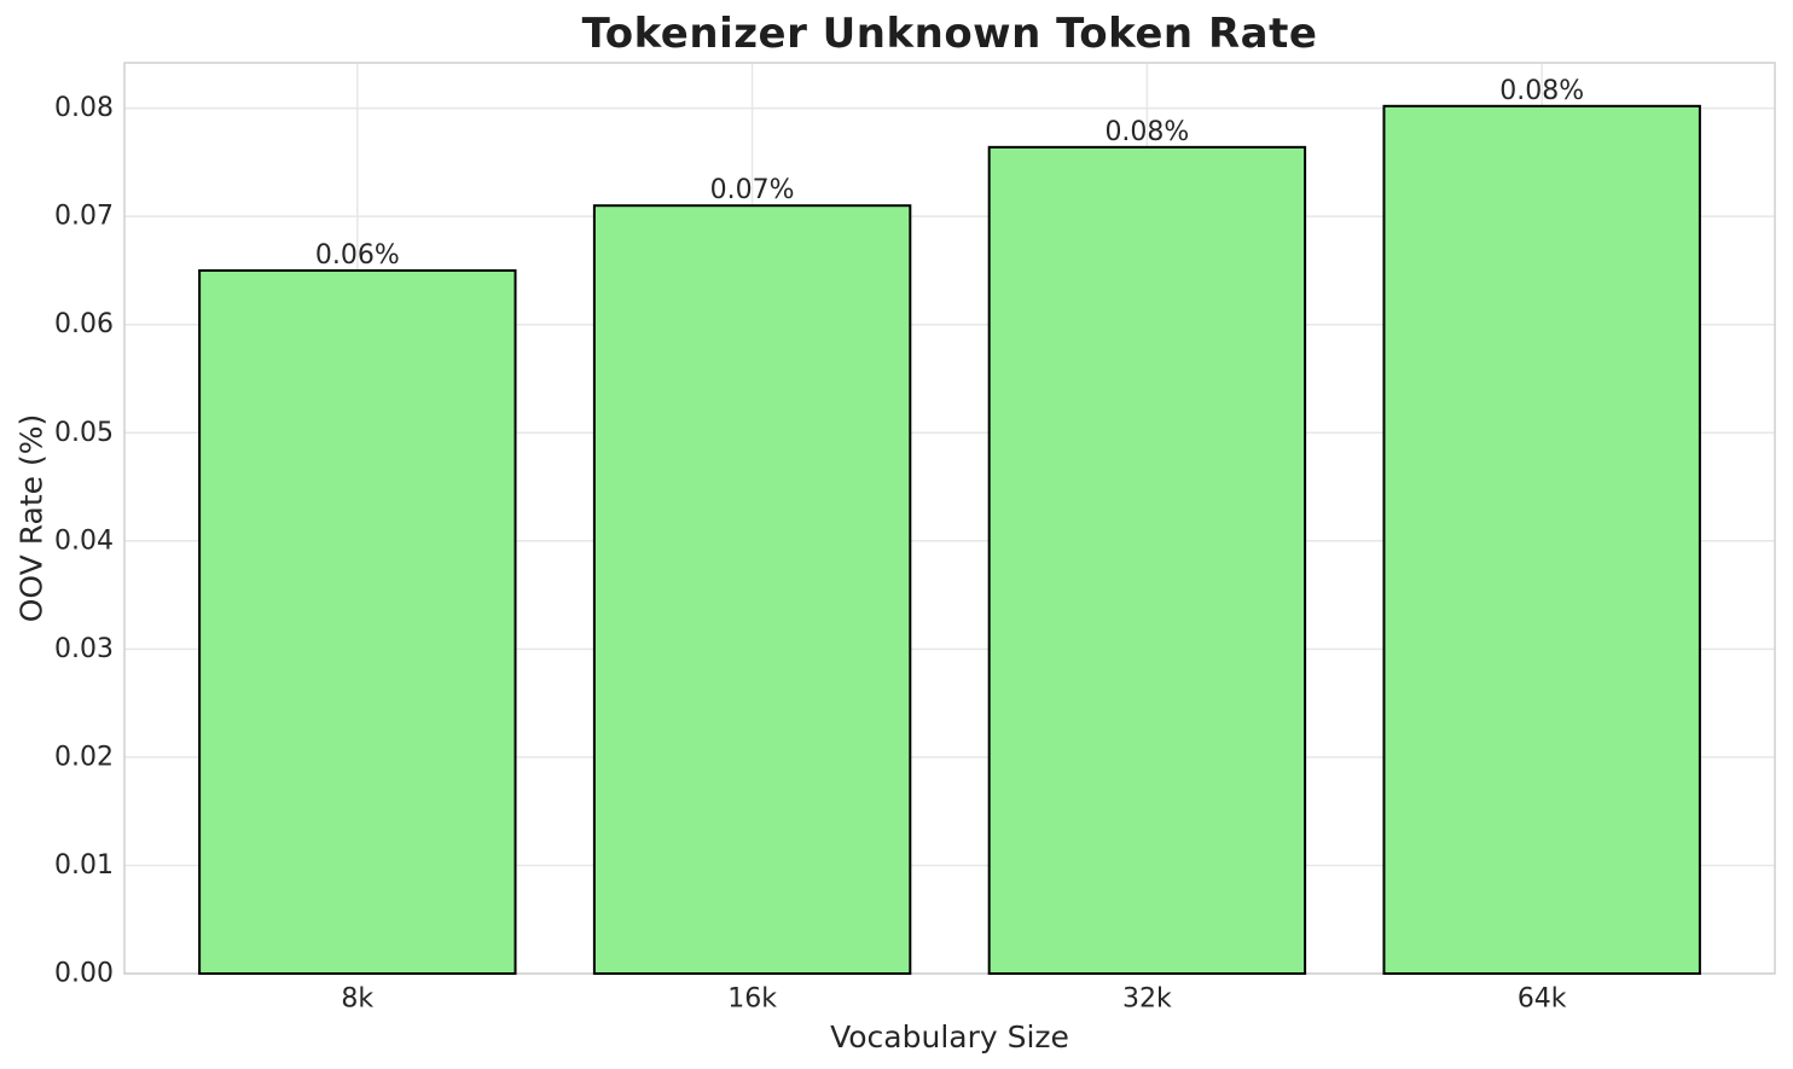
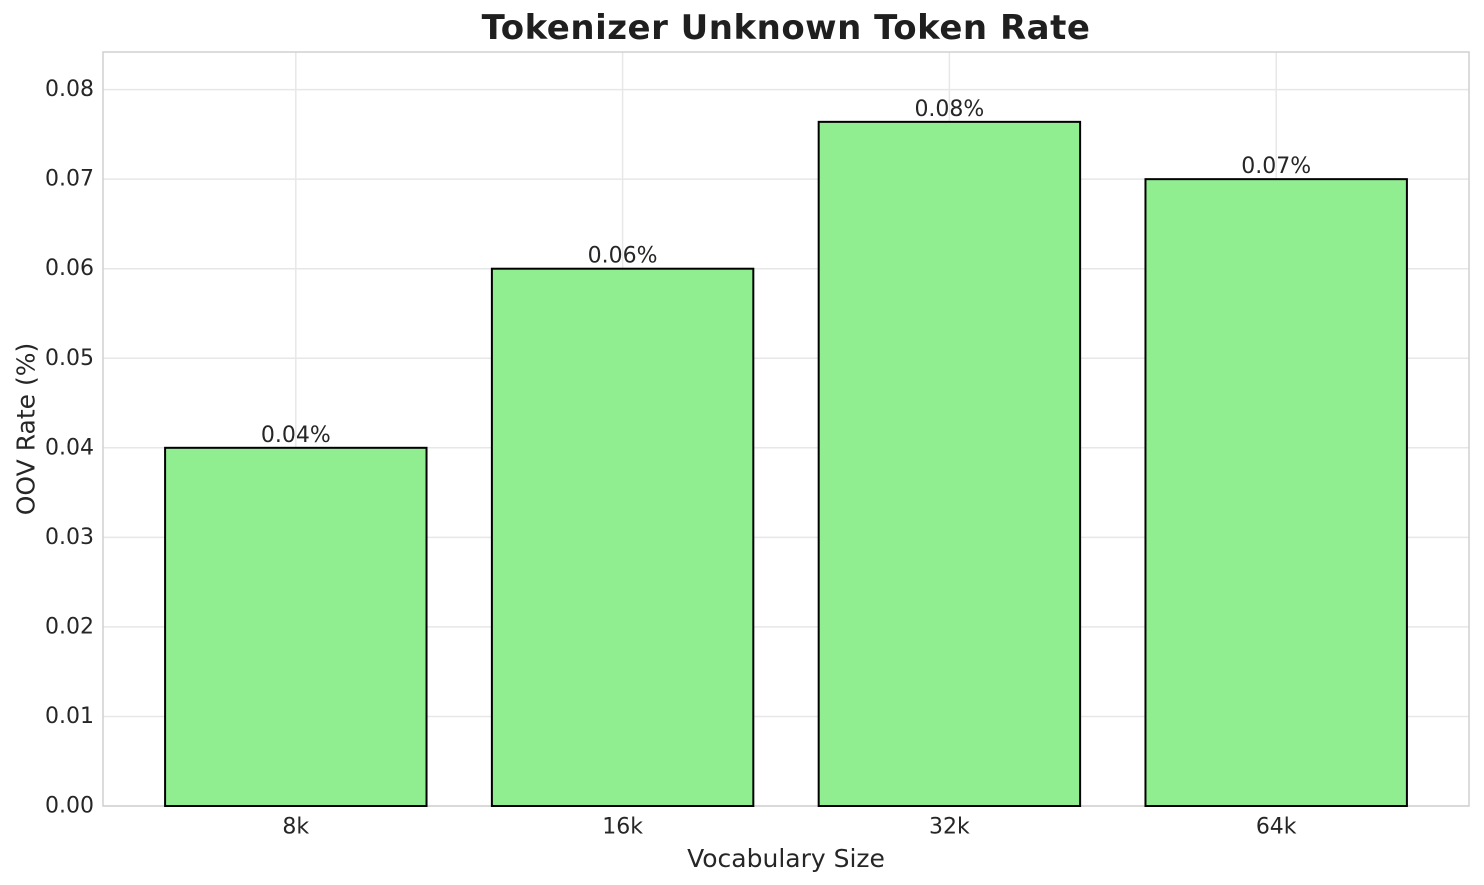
8k: 0.06% -> 0.04%
16k: 0.07% -> 0.06%
64k: 0.08% -> 0.07%
